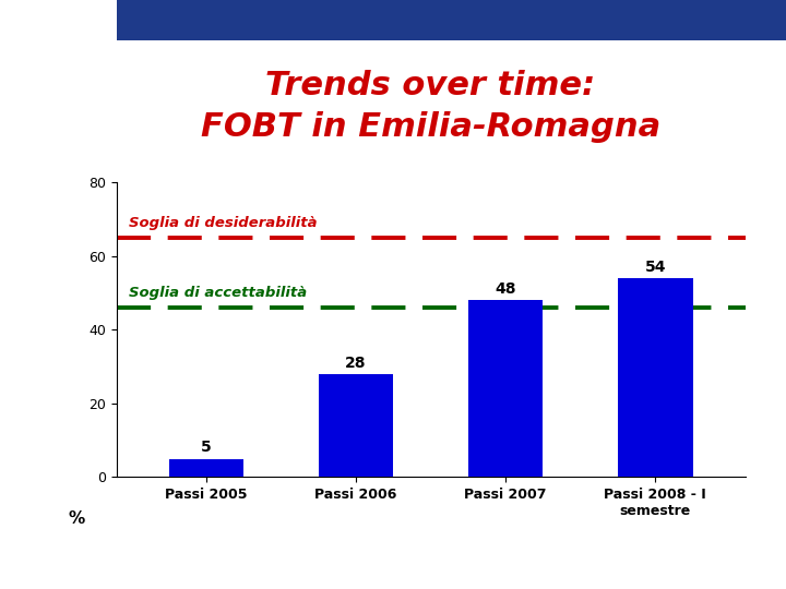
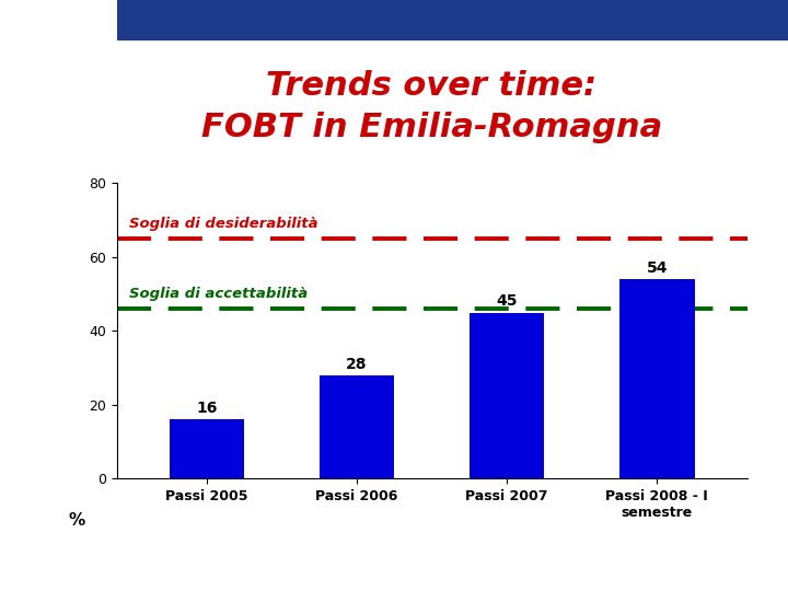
Passi 2005: 5 -> 16
Passi 2007: 48 -> 45
